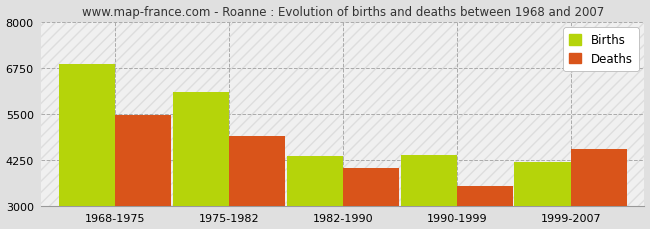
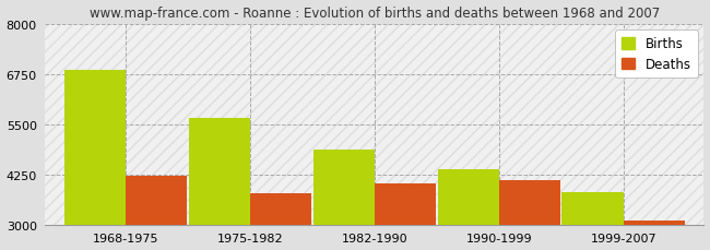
Deaths/1968-1975: 5450 -> 4210
Births/1975-1982: 6100 -> 5640
Deaths/1975-1982: 4900 -> 3790
Births/1982-1990: 4350 -> 4880
Deaths/1990-1999: 3550 -> 4110
Births/1999-2007: 4200 -> 3820
Deaths/1999-2007: 4550 -> 3110
